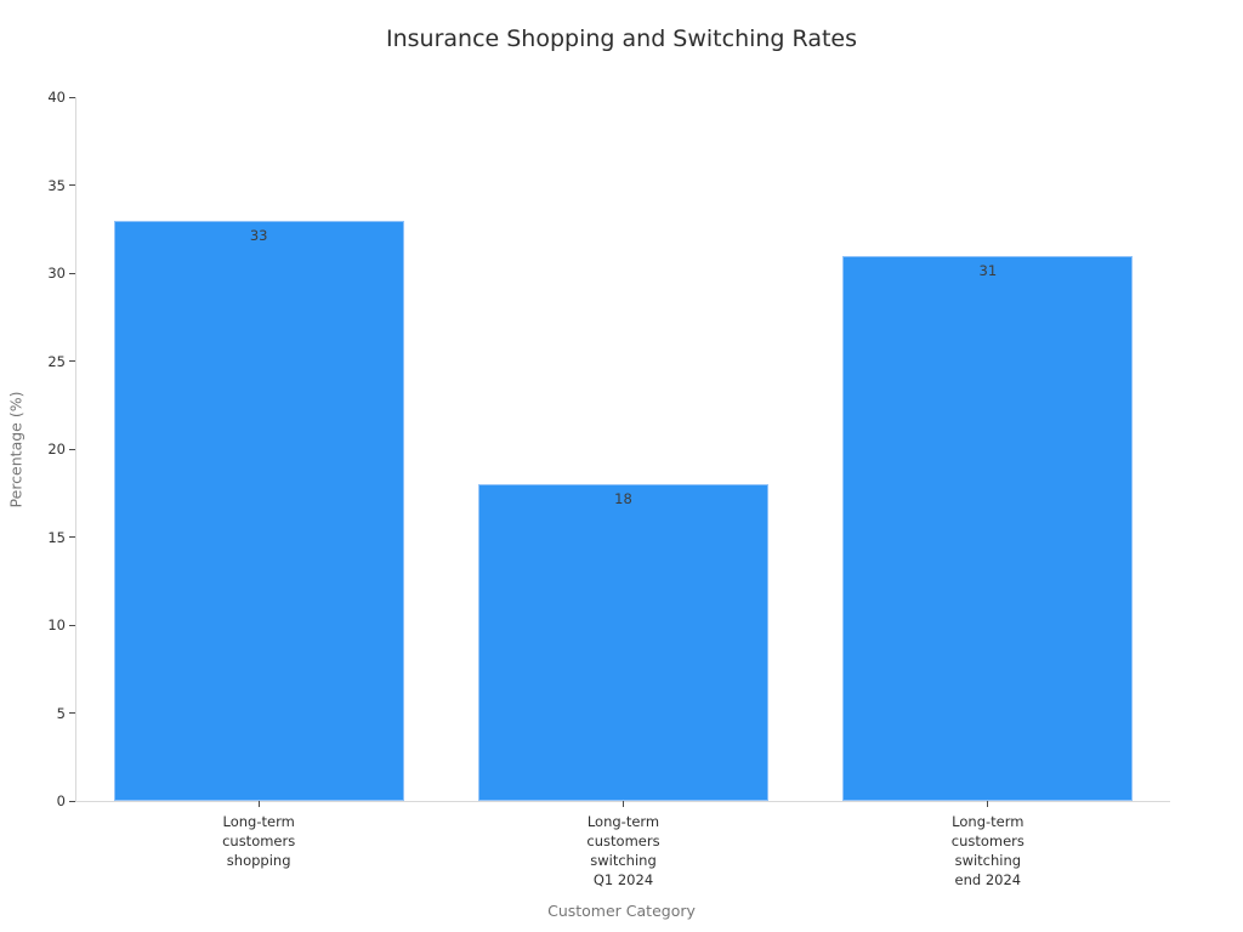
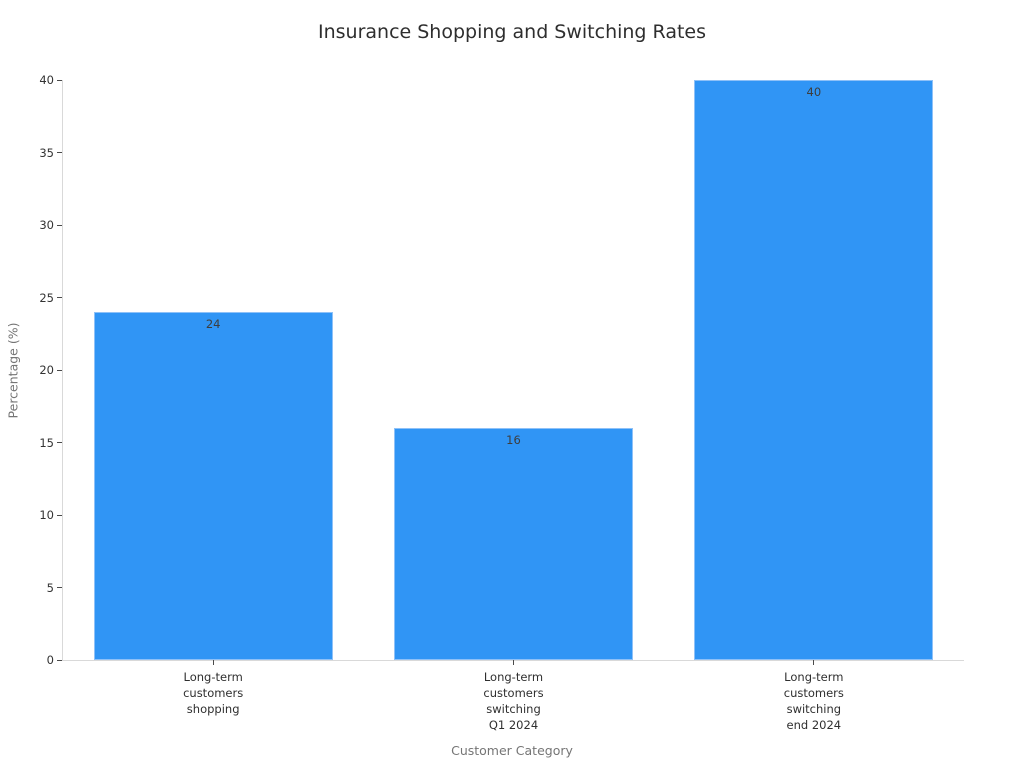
Long-term customers shopping: 33 -> 24
Long-term customers switching Q1 2024: 18 -> 16
Long-term customers switching end 2024: 31 -> 40
